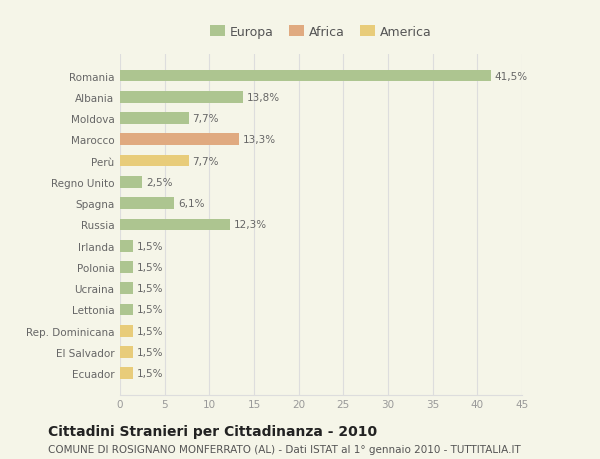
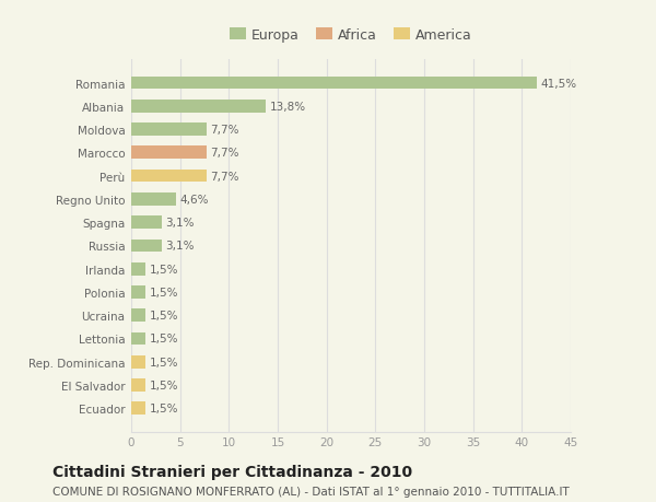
Marocco: 13,3% -> 7,7%
Regno Unito: 2,5% -> 4,6%
Spagna: 6,1% -> 3,1%
Russia: 12,3% -> 3,1%
